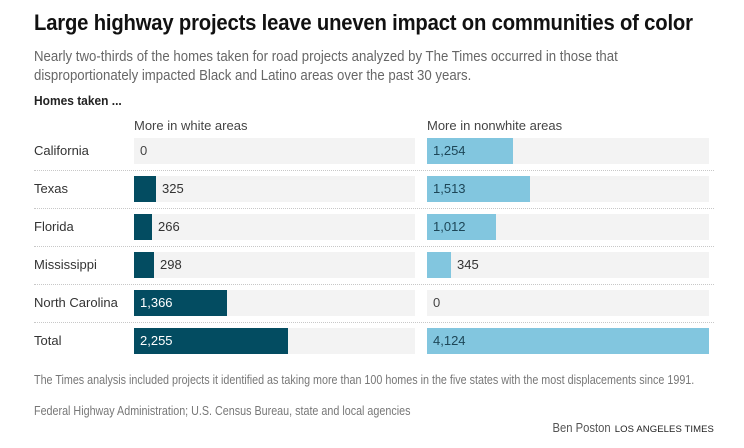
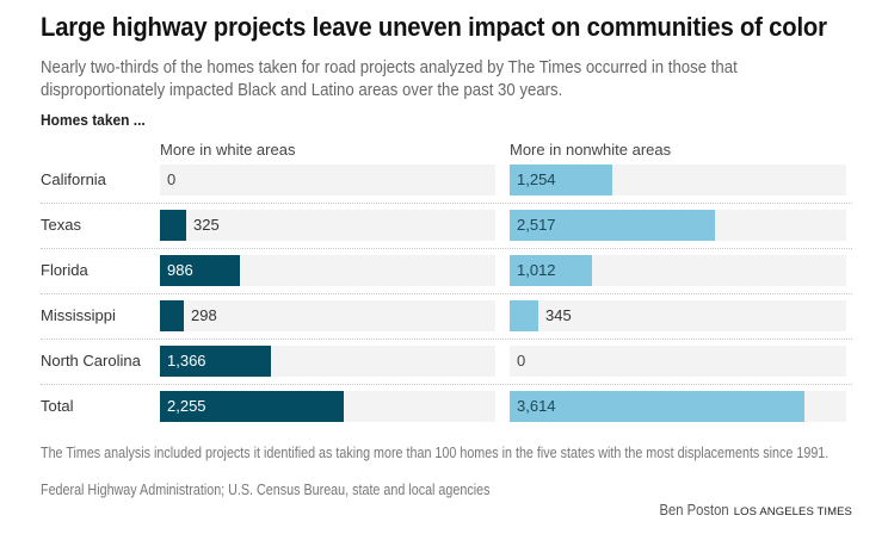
More in nonwhite areas/Texas: 1,513 -> 2,517
More in white areas/Florida: 266 -> 986
More in nonwhite areas/Total: 4,124 -> 3,614
